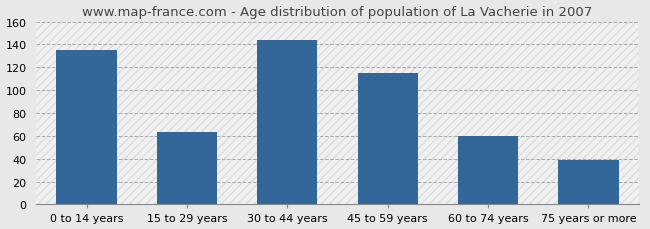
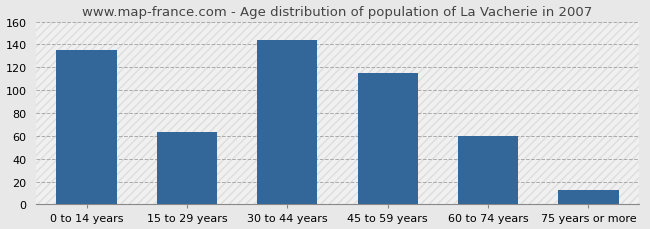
75 years or more: 39 -> 13
